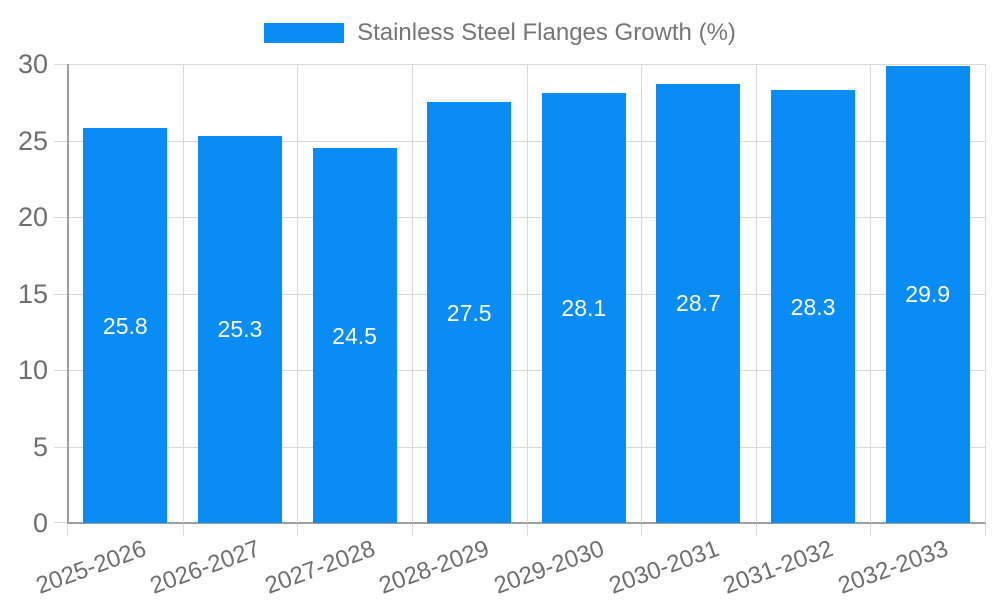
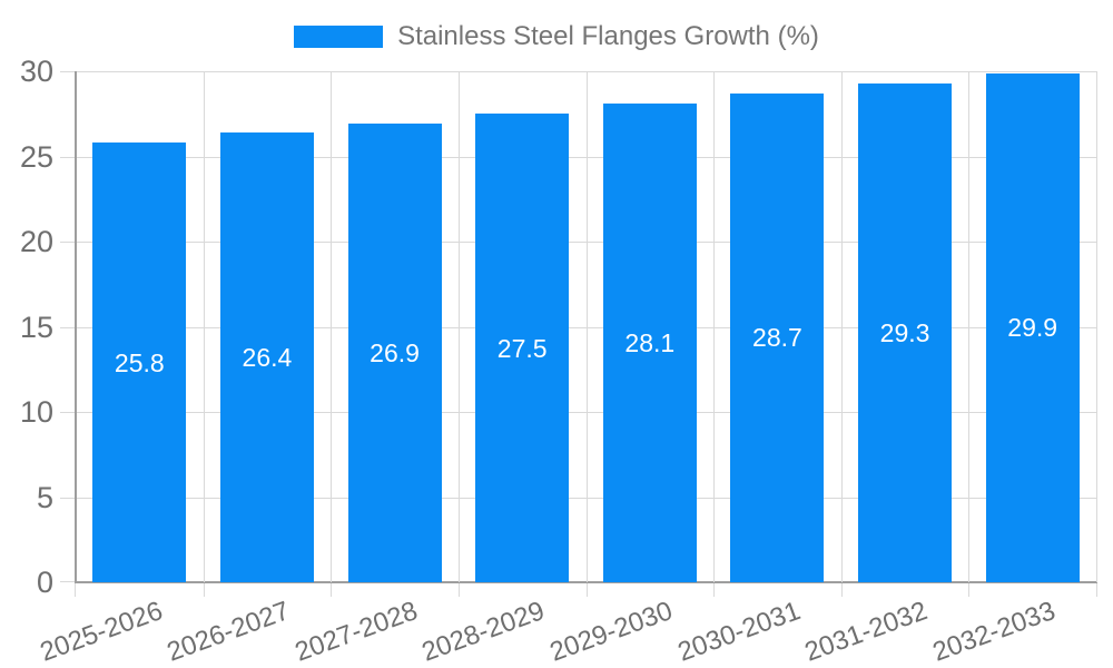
2026-2027: 25.3 -> 26.4
2027-2028: 24.5 -> 26.9
2031-2032: 28.3 -> 29.3
